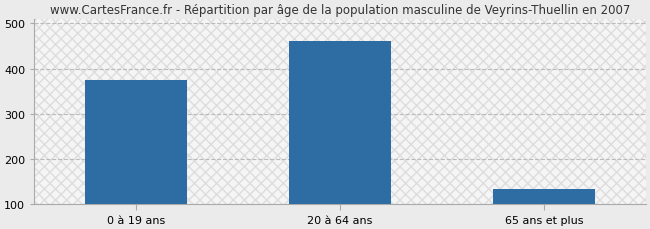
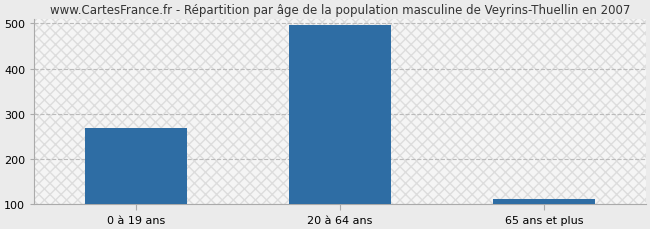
0 à 19 ans: 375 -> 268
20 à 64 ans: 460 -> 496
65 ans et plus: 135 -> 111
